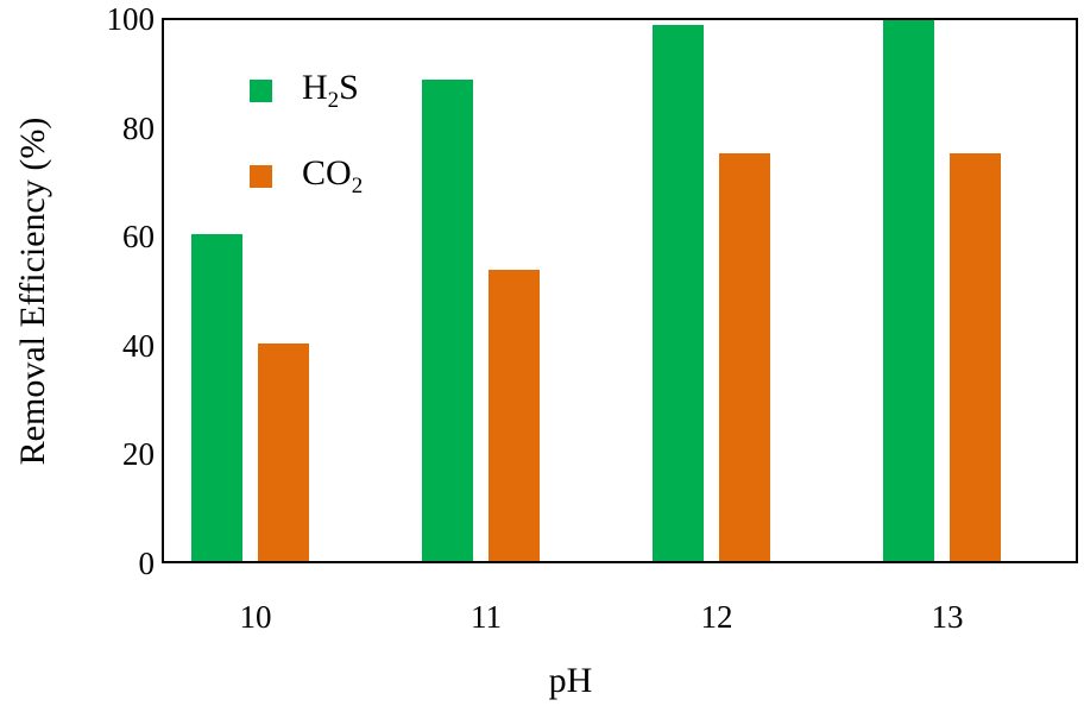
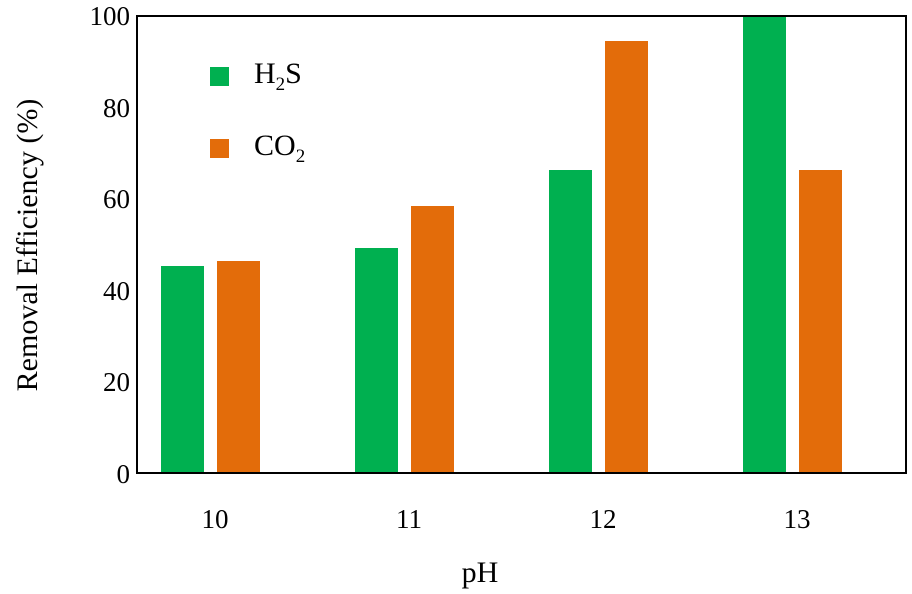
H2S/10: 60 -> 45
CO2/10: 40 -> 46
H2S/11: 88 -> 49
CO2/11: 54 -> 58
H2S/12: 98 -> 66
CO2/12: 75 -> 94
CO2/13: 75 -> 66
